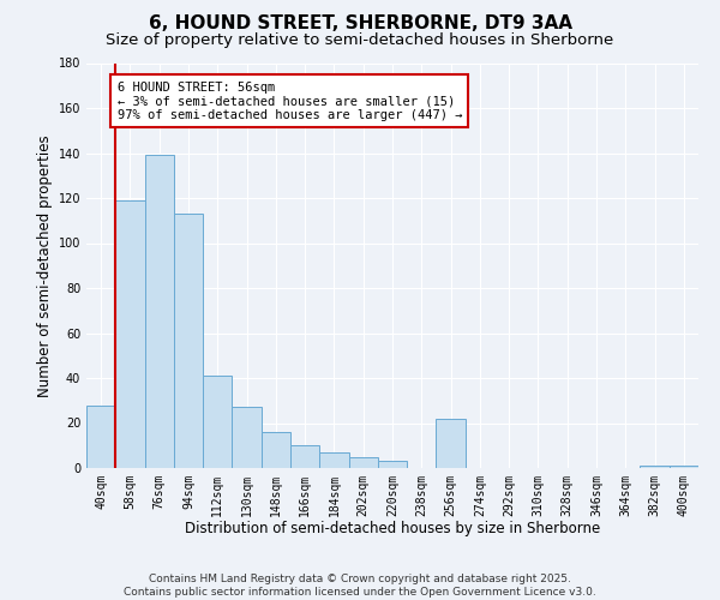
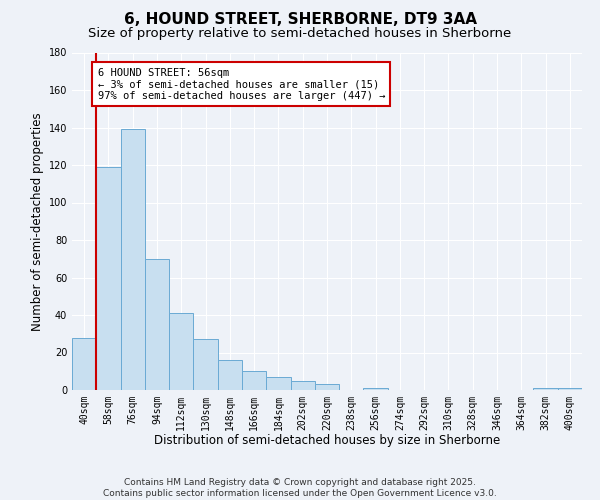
94sqm: 113 -> 70
256sqm: 22 -> 1
